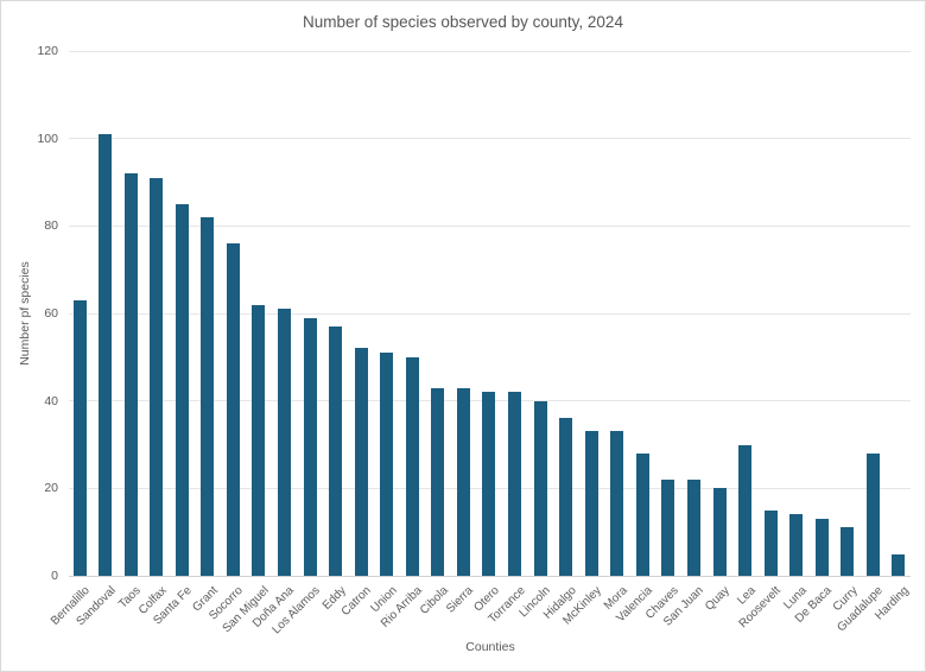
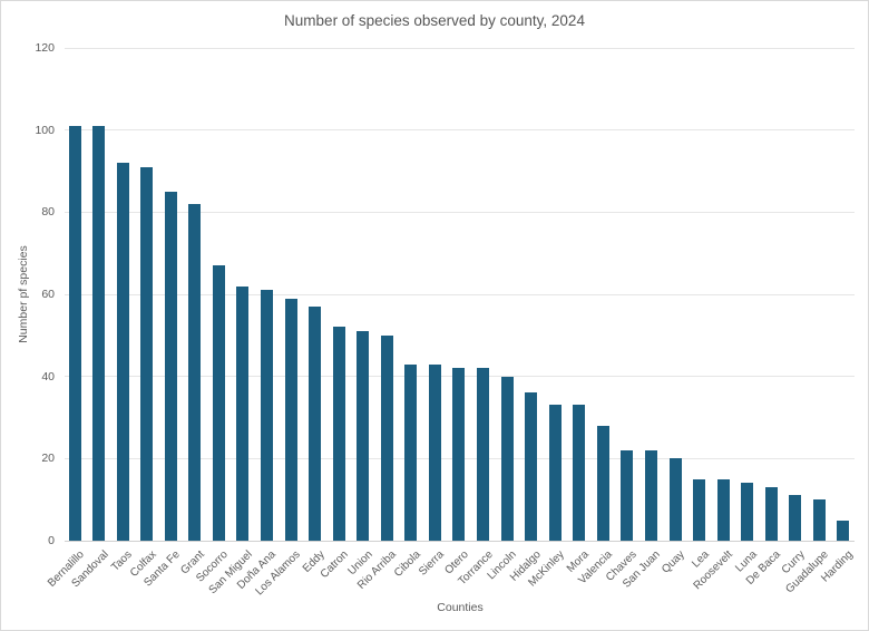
Bernalillo: 63 -> 101
Socorro: 76 -> 67
Lea: 30 -> 15
Guadalupe: 28 -> 10
